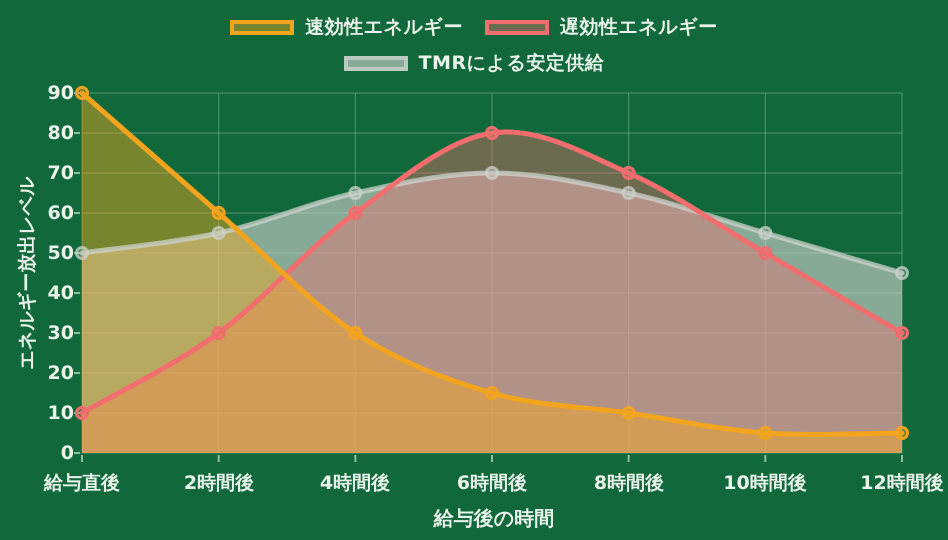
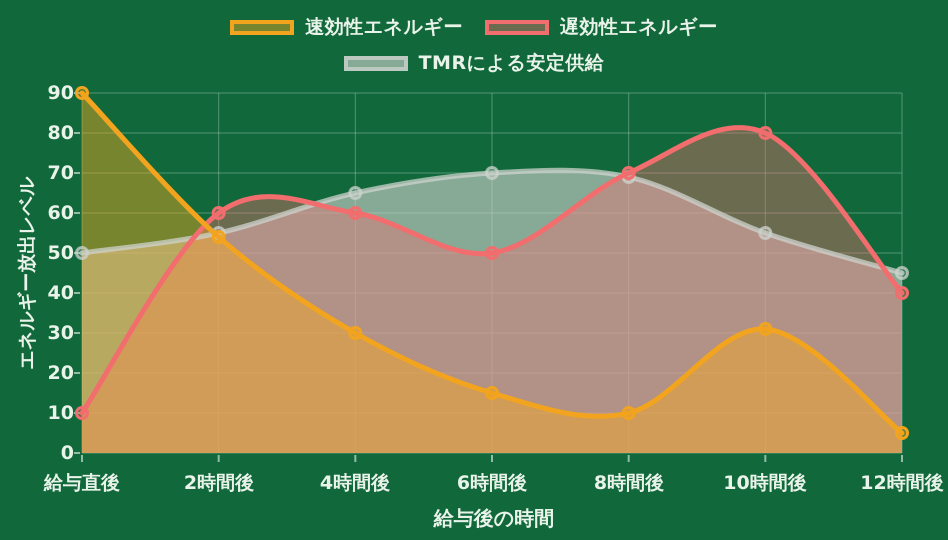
速効性エネルギー/2時間後: 60 -> 54
遅効性エネルギー/2時間後: 30 -> 60
遅効性エネルギー/6時間後: 80 -> 50
TMRによる安定供給/8時間後: 65 -> 69
速効性エネルギー/10時間後: 5 -> 31
遅効性エネルギー/10時間後: 50 -> 80
遅効性エネルギー/12時間後: 30 -> 40
